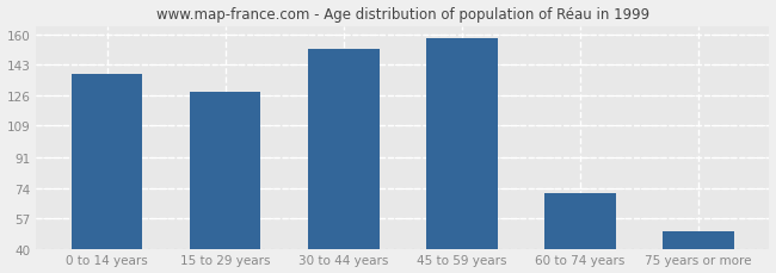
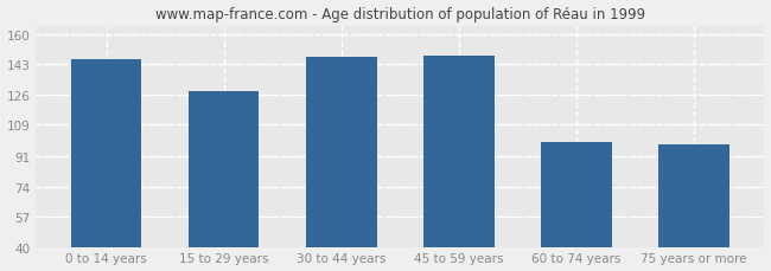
0 to 14 years: 138 -> 146
30 to 44 years: 152 -> 147
45 to 59 years: 158 -> 148
60 to 74 years: 71 -> 99
75 years or more: 50 -> 98
